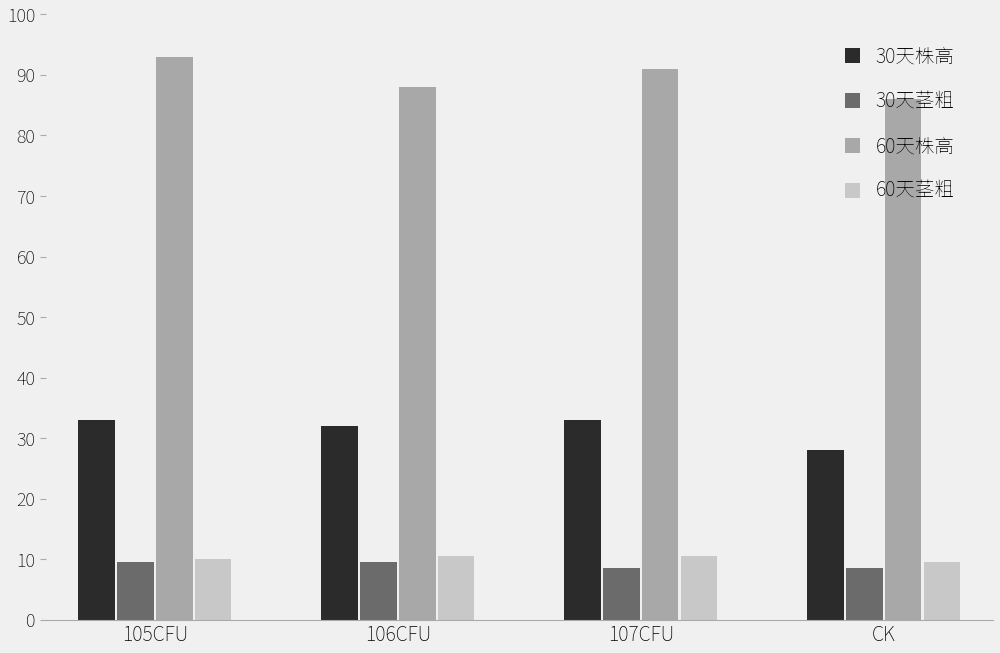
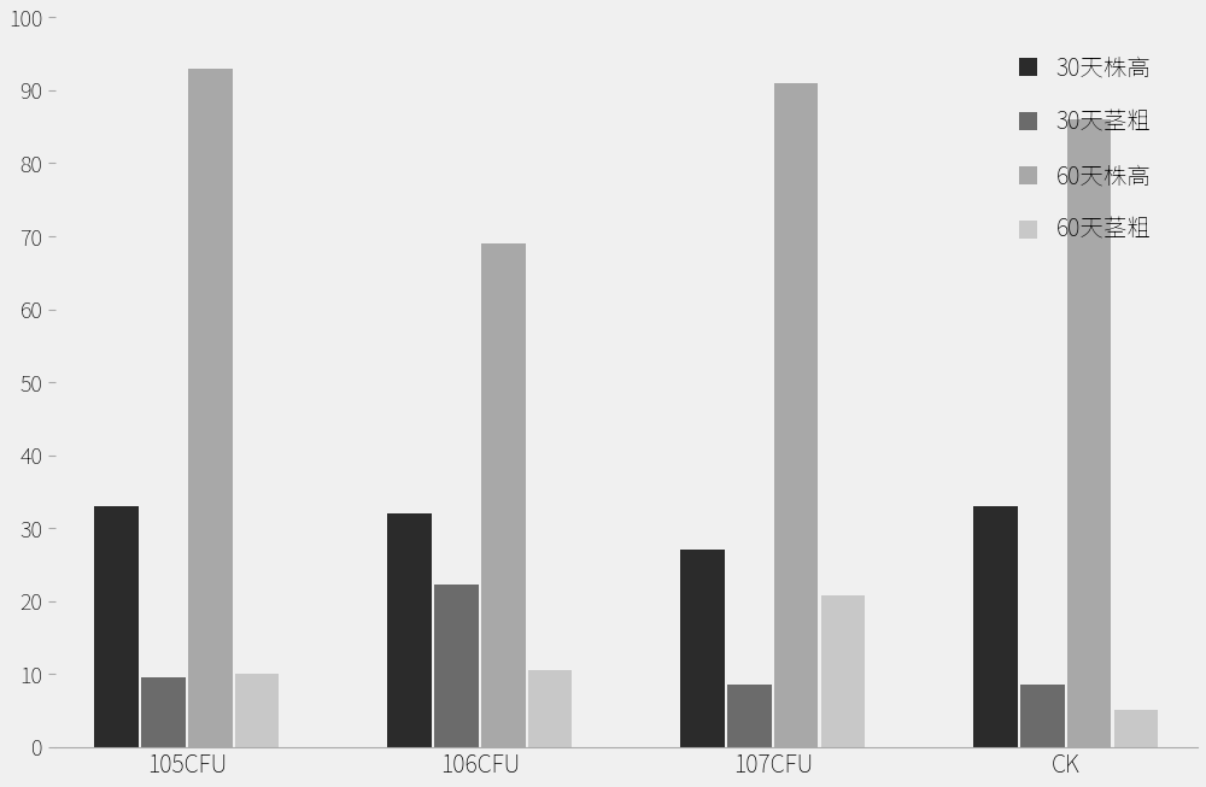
30天茎粗/106CFU: 9.5 -> 22.2
60天株高/106CFU: 88 -> 69
30天株高/107CFU: 33 -> 27
60天茎粗/107CFU: 10.5 -> 20.8
30天株高/CK: 28 -> 33
60天茎粗/CK: 9.5 -> 5.0
